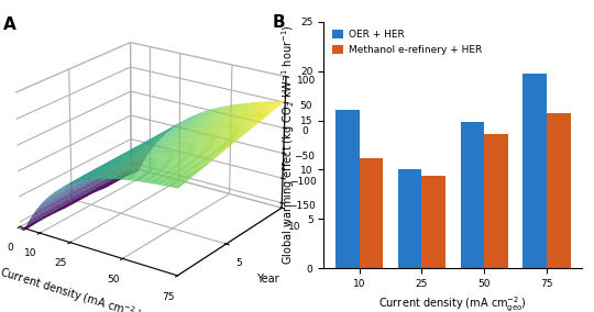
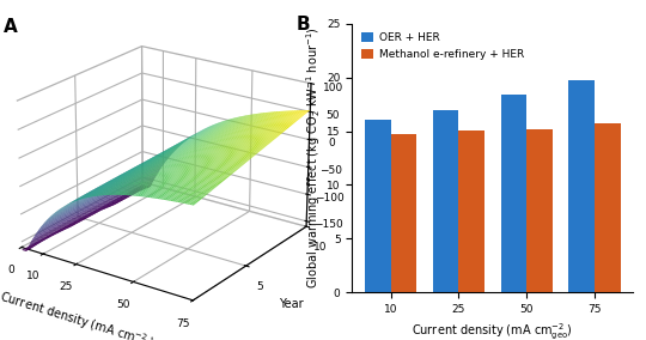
Methanol e-refinery + HER/10: 11.2 -> 14.7
OER + HER/25: 10.0 -> 17.0
Methanol e-refinery + HER/25: 9.4 -> 15.1
OER + HER/50: 14.8 -> 18.4
Methanol e-refinery + HER/50: 13.6 -> 15.2
